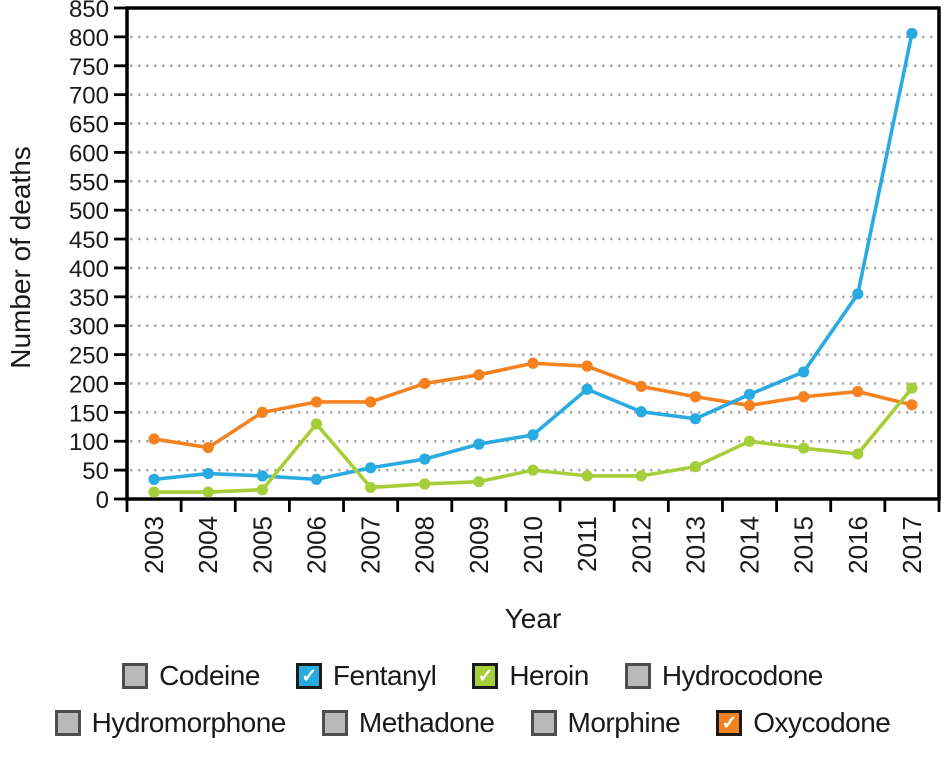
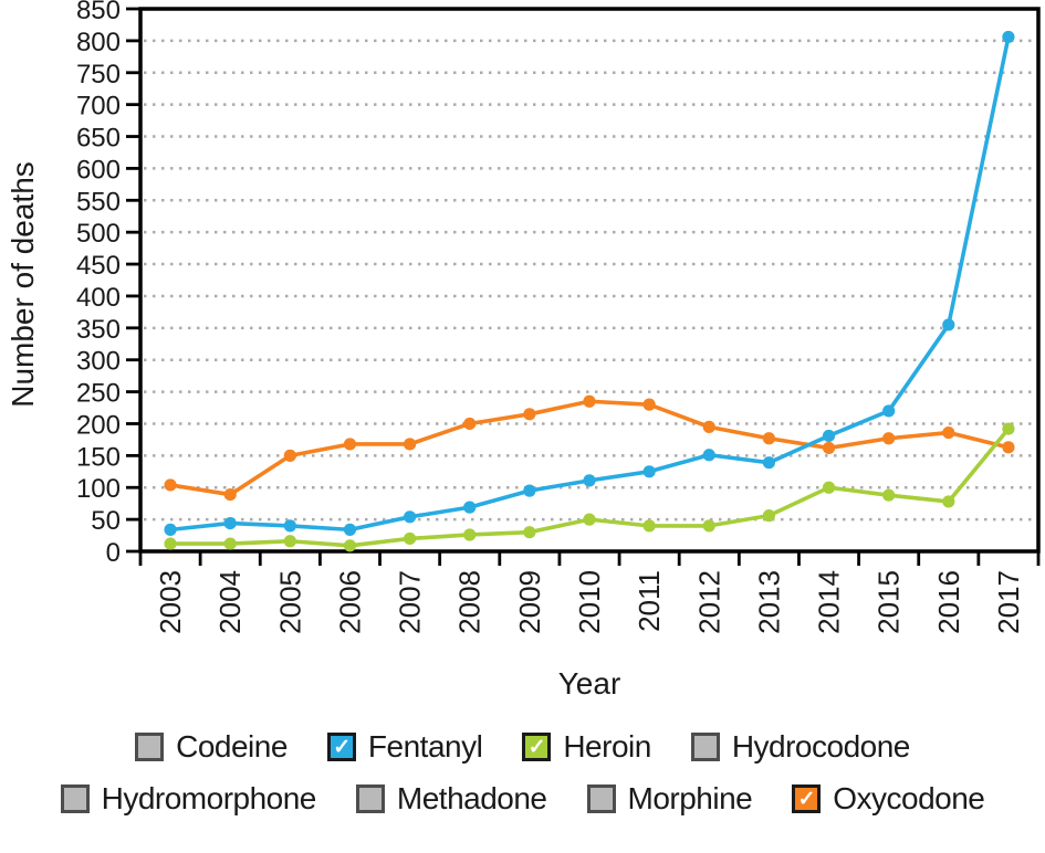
Heroin/2006: 130 -> 10
Fentanyl/2011: 190 -> 120
